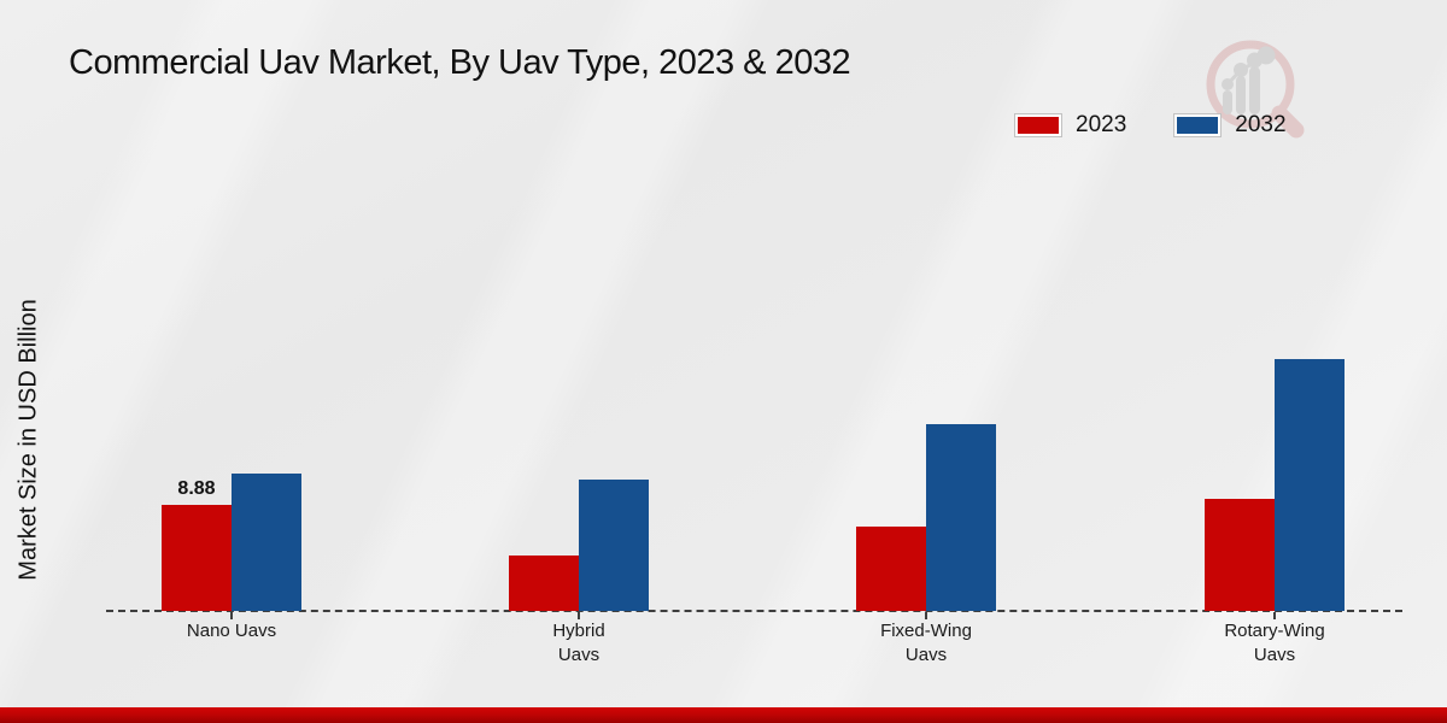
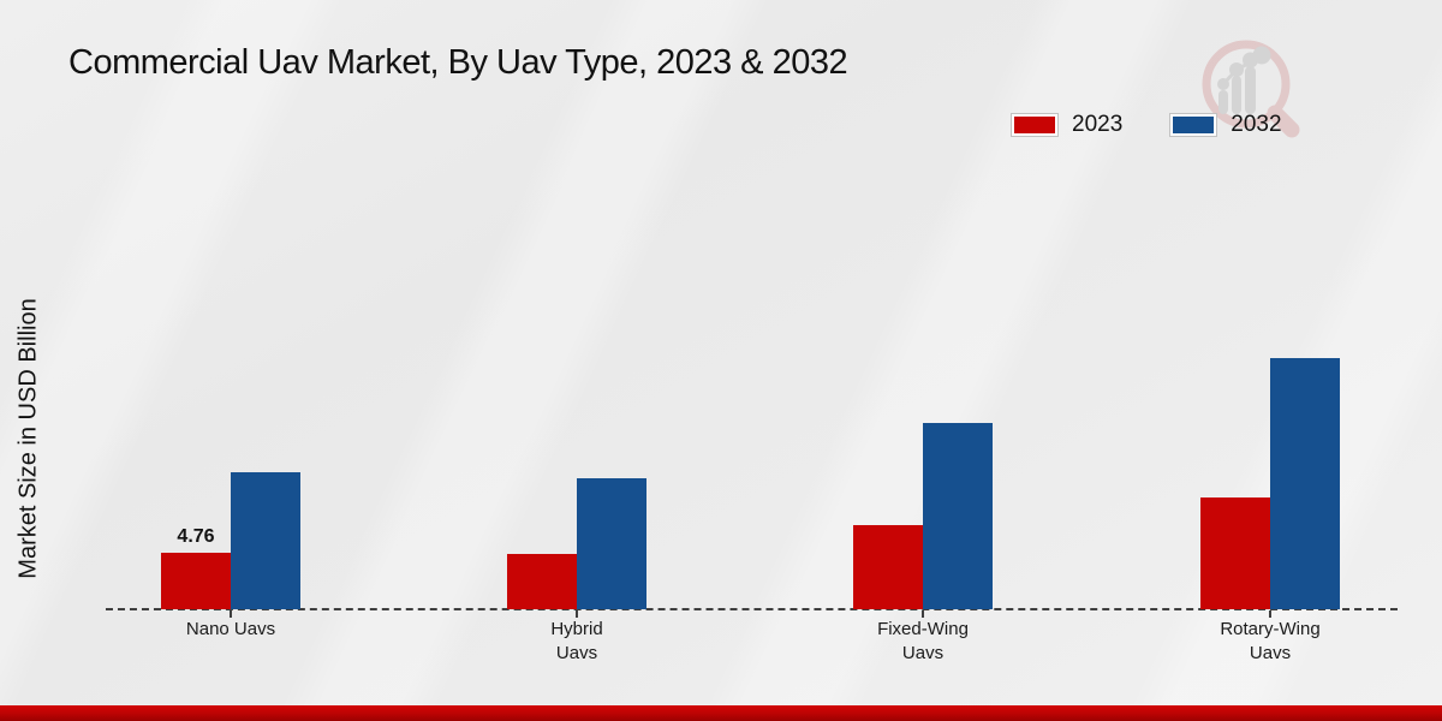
2023/Nano Uavs: 8.88 -> 4.76
